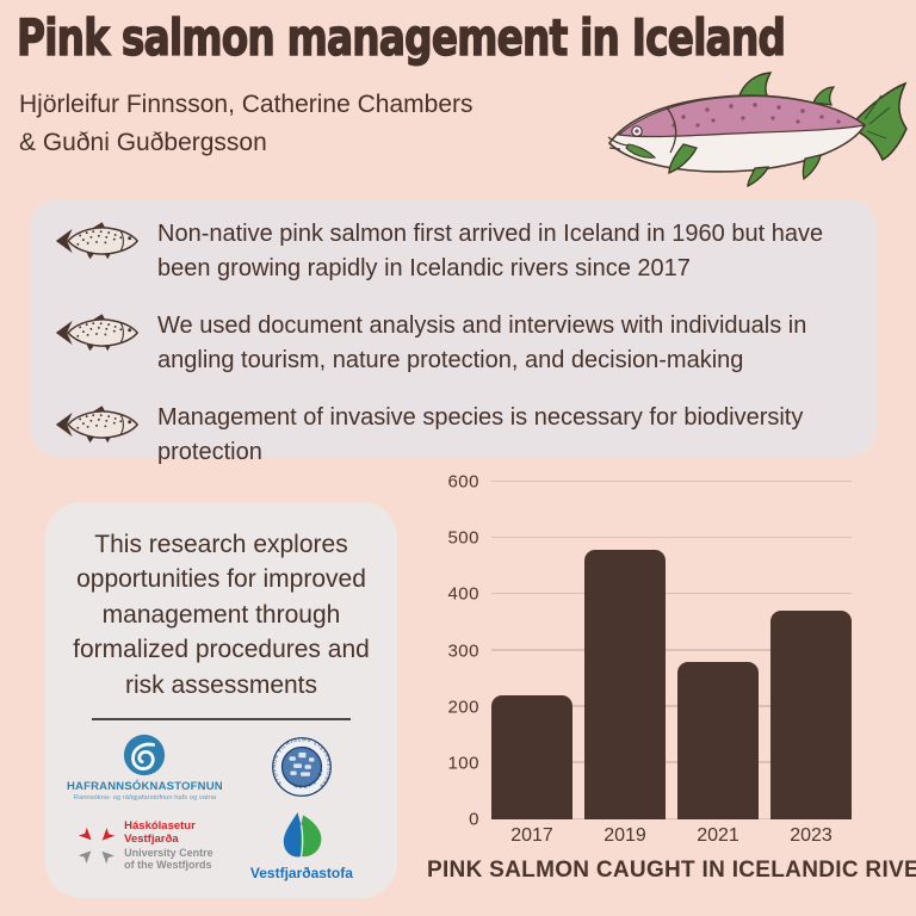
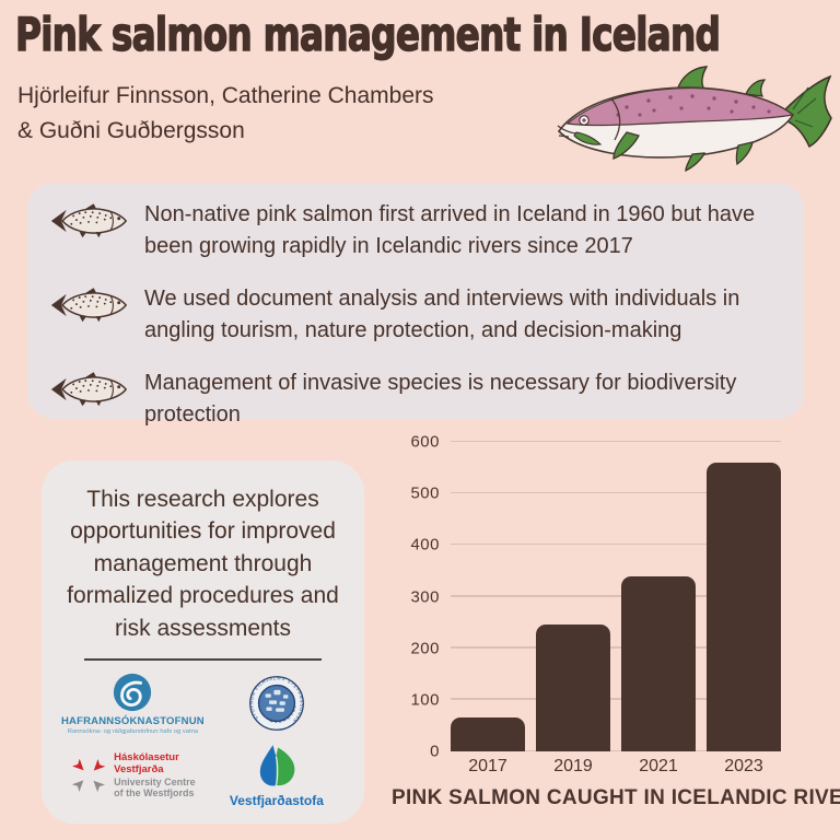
2017: 220 -> 60
2019: 480 -> 240
2021: 280 -> 340
2023: 370 -> 560
